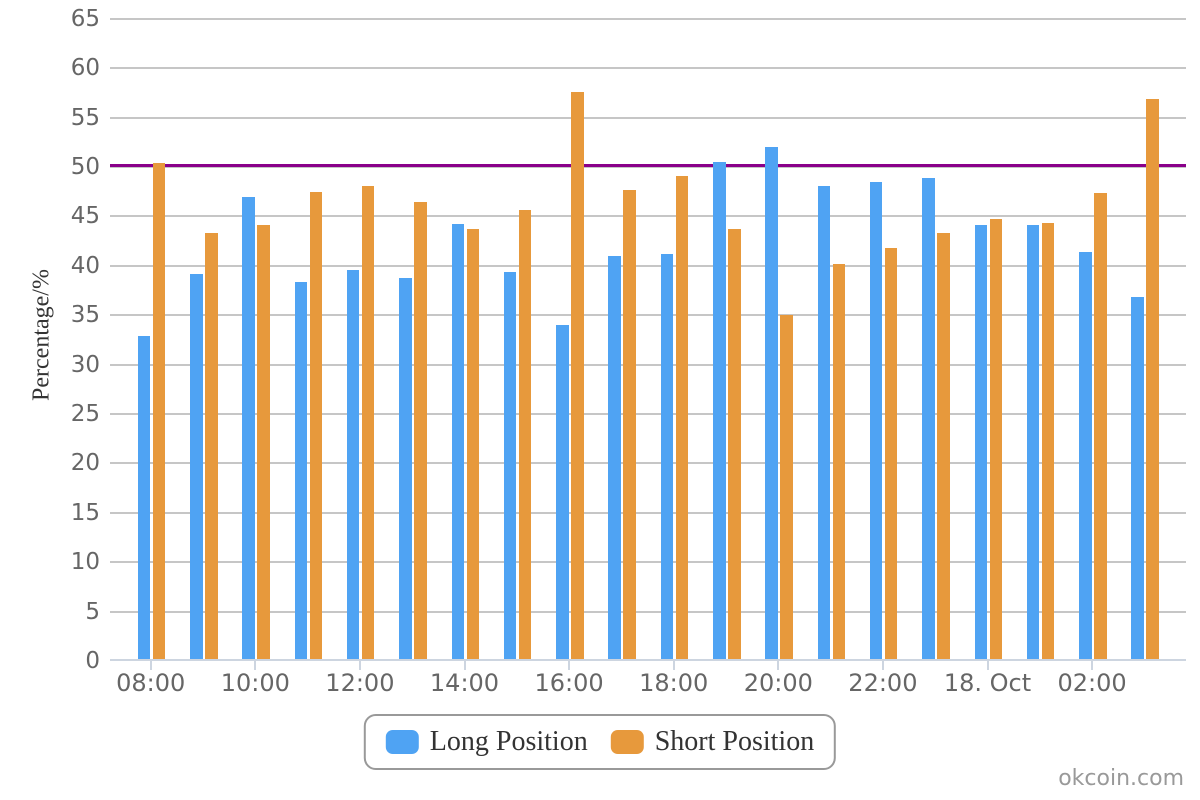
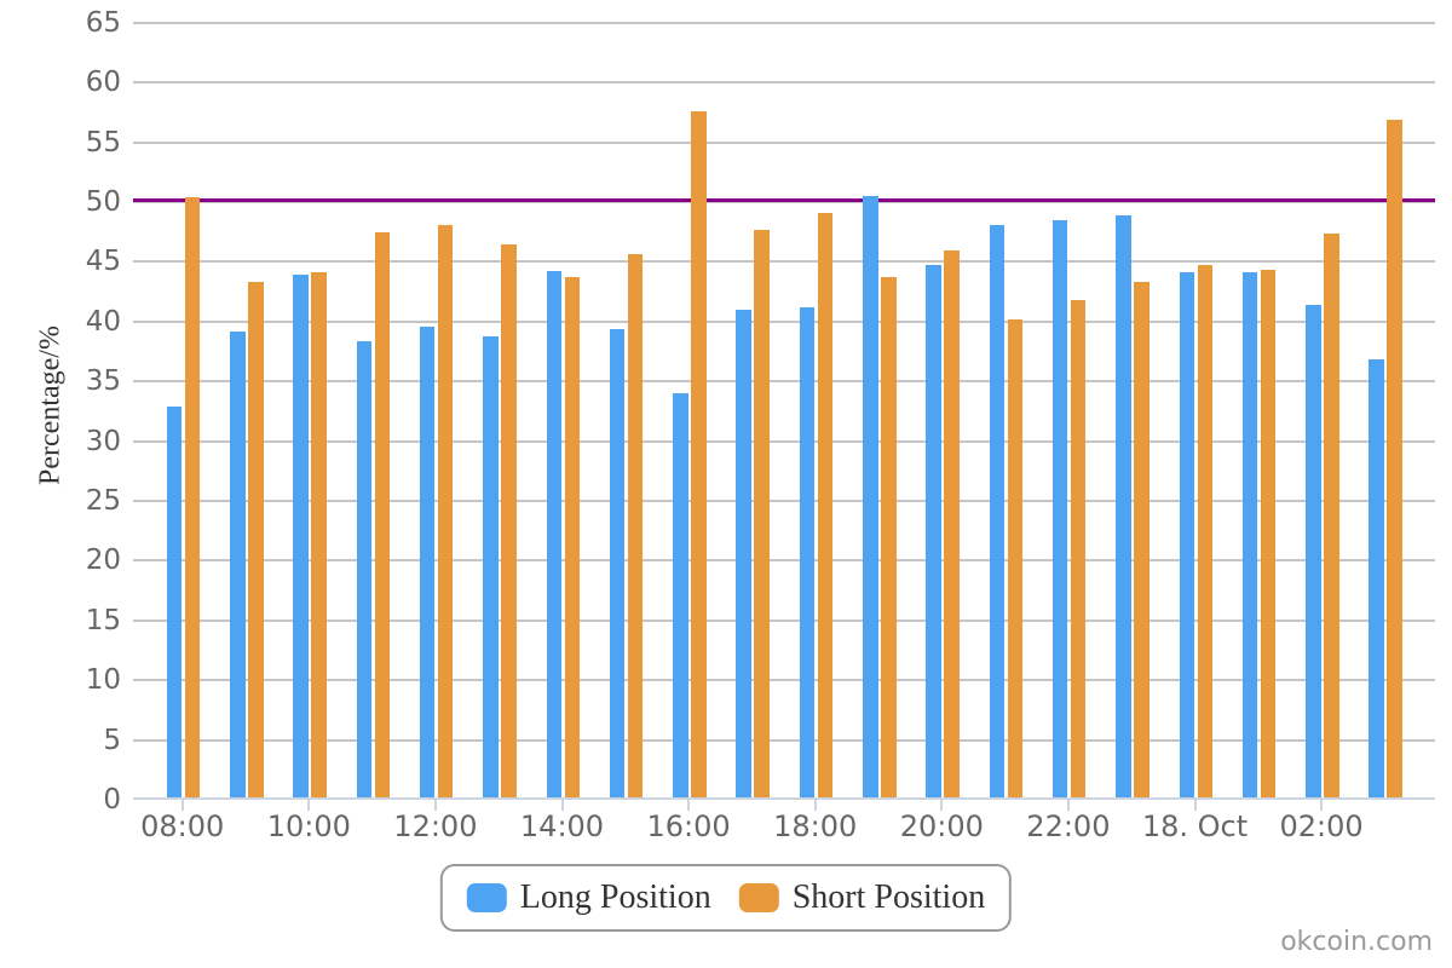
Long Position/10:00: 47 -> 44
Long Position/20:00: 52 -> 45
Short Position/20:00: 35 -> 46
